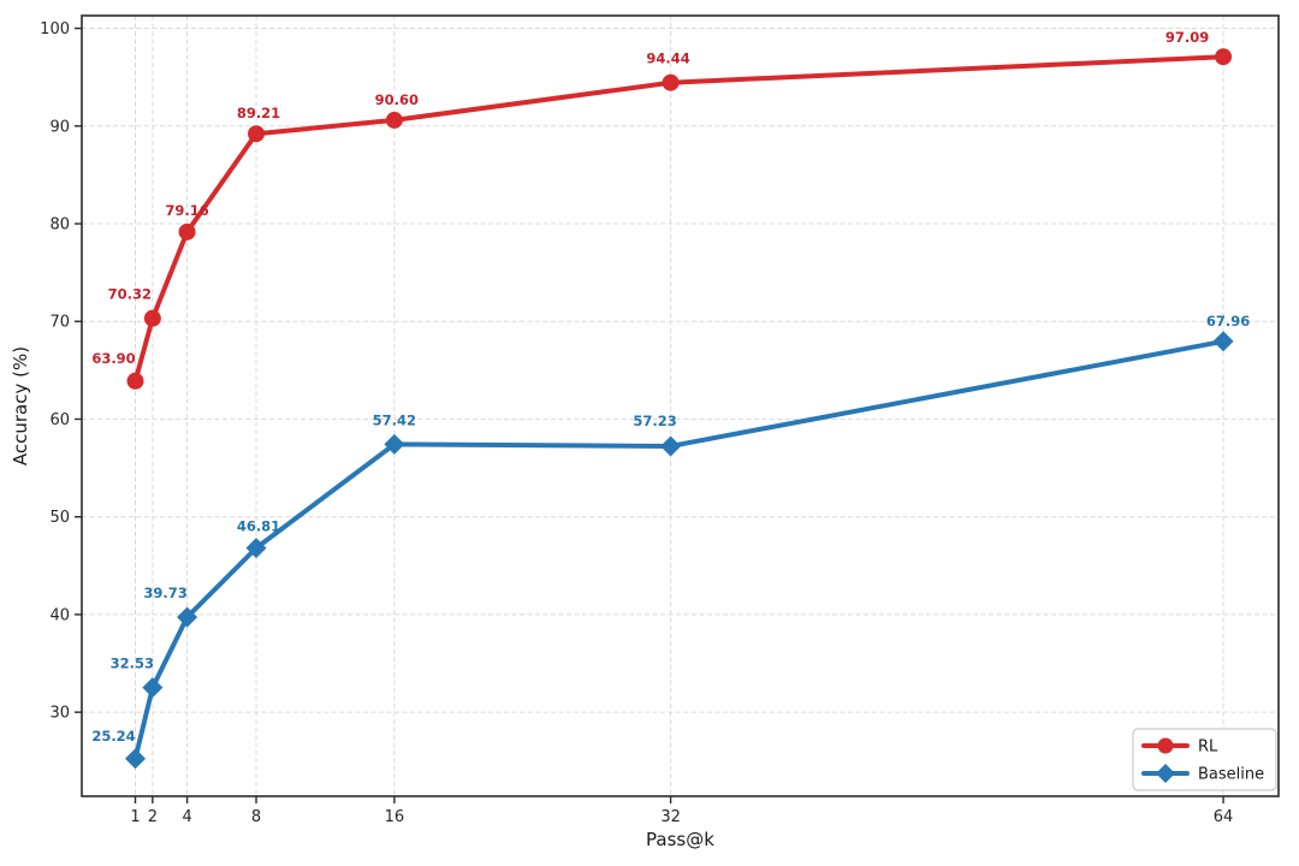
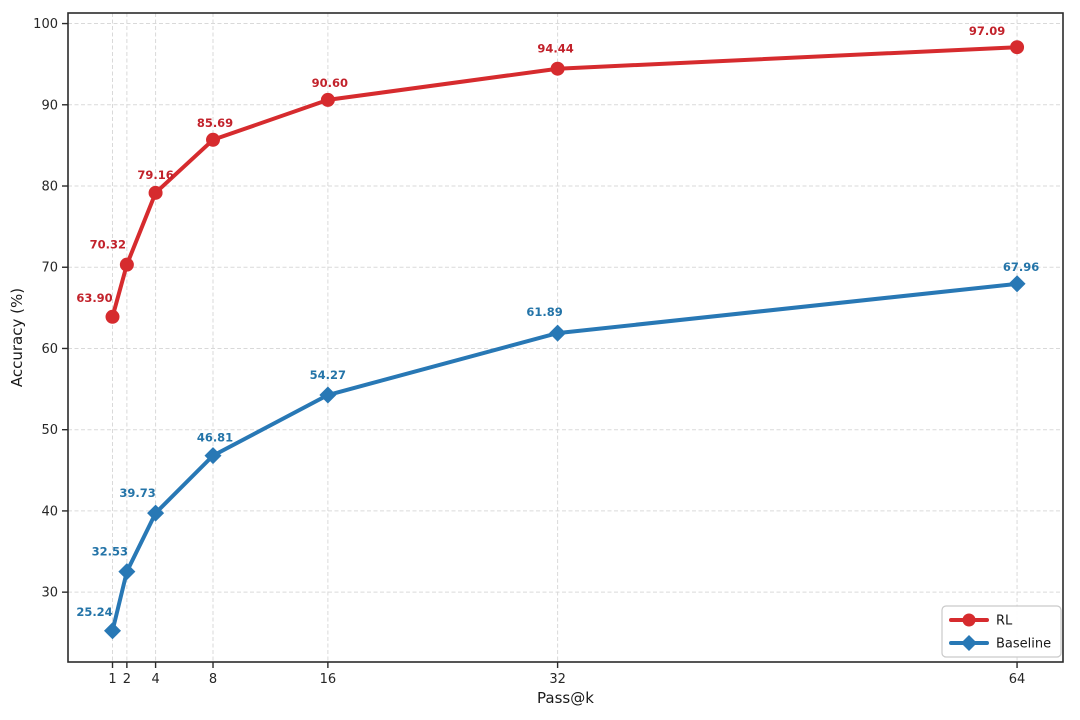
RL/8: 89.21 -> 85.69
Baseline/16: 57.42 -> 54.27
Baseline/32: 57.23 -> 61.89
